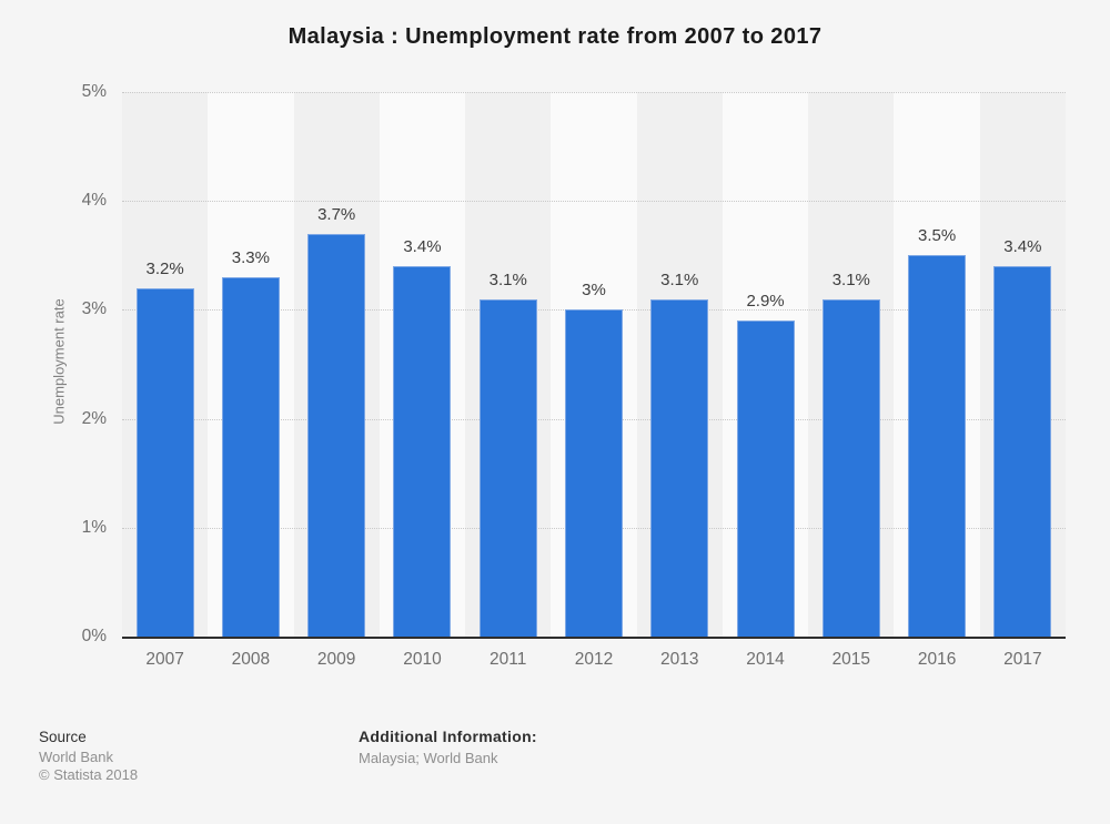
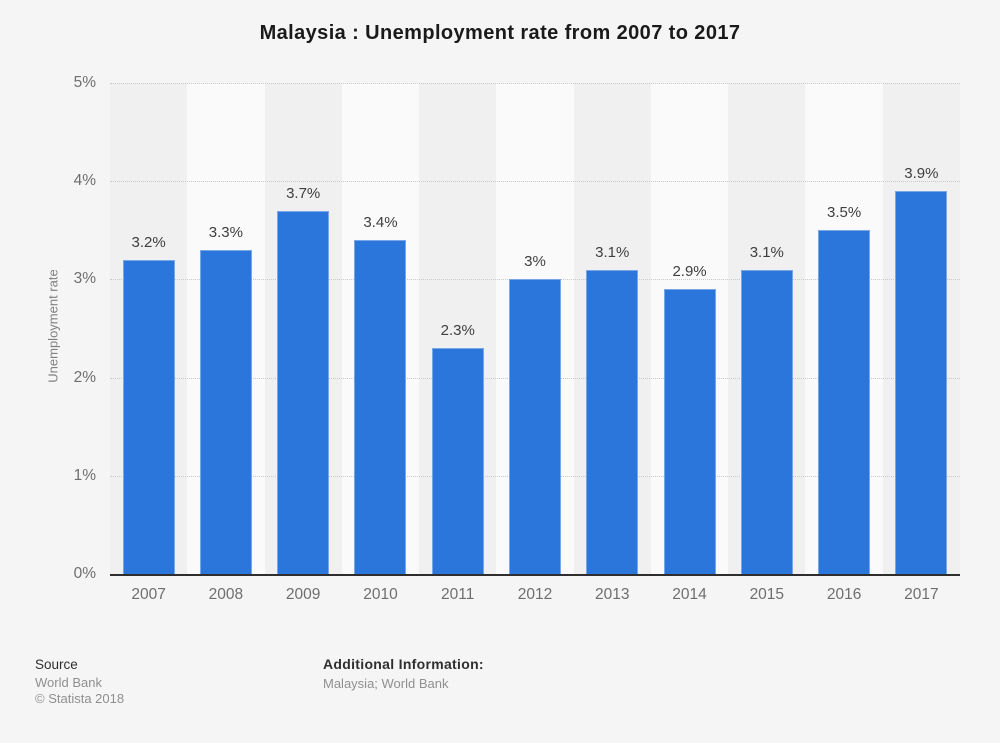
2011: 3.1% -> 2.3%
2017: 3.4% -> 3.9%
